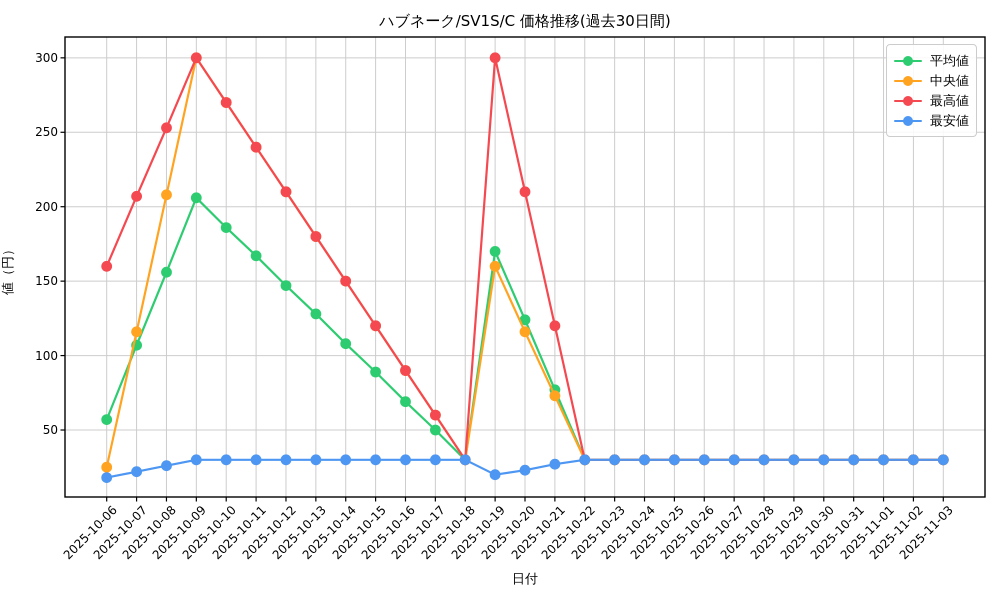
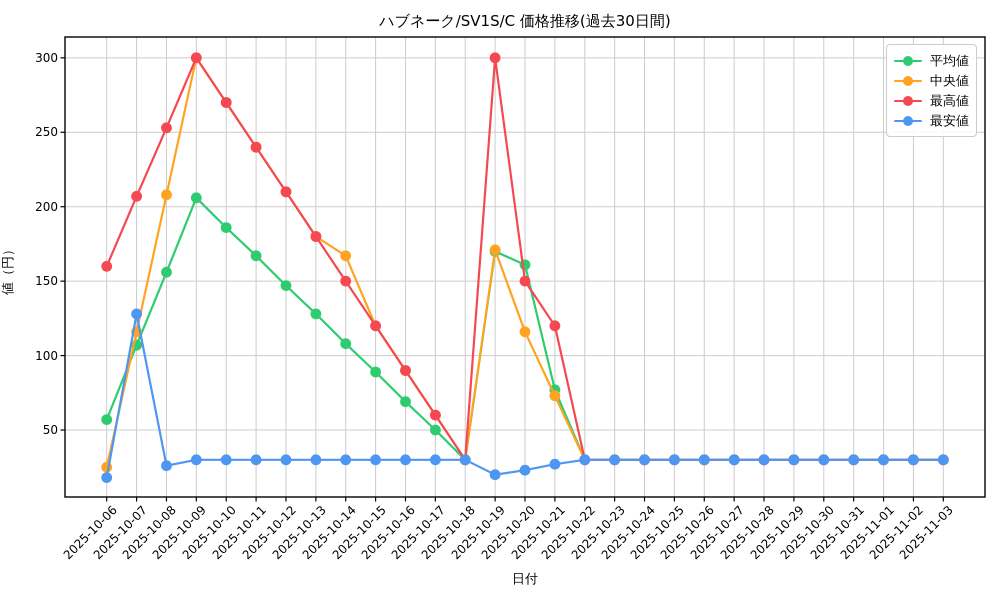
最安値/2025-10-07: 22 -> 128
中央値/2025-10-14: 150 -> 167
中央値/2025-10-19: 160 -> 171
平均値/2025-10-20: 124 -> 161
最高値/2025-10-20: 210 -> 150
